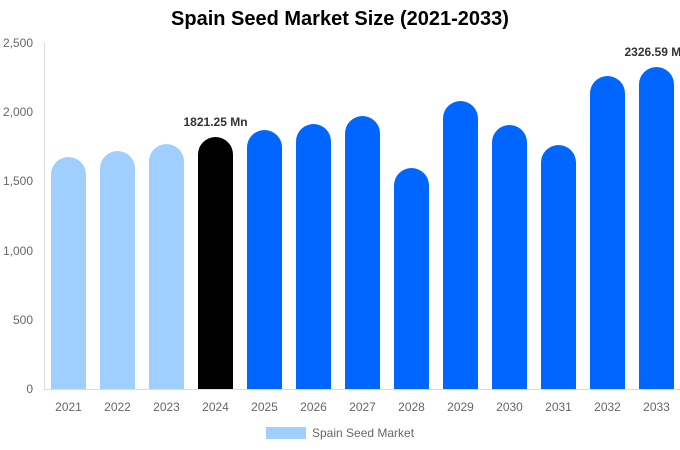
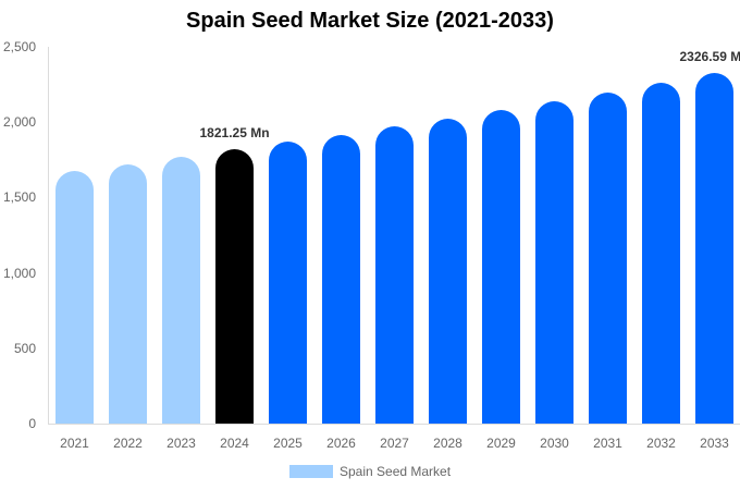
2028: 1600 -> 2020
2030: 1910 -> 2140
2031: 1760 -> 2200
